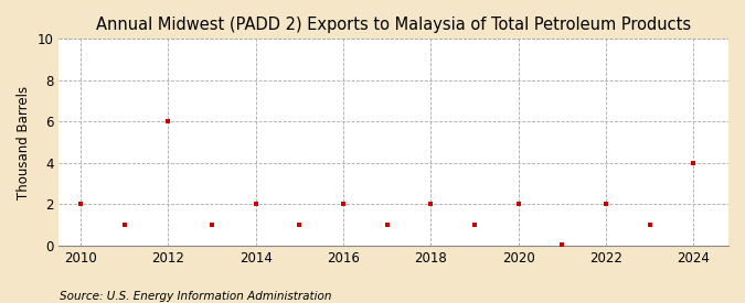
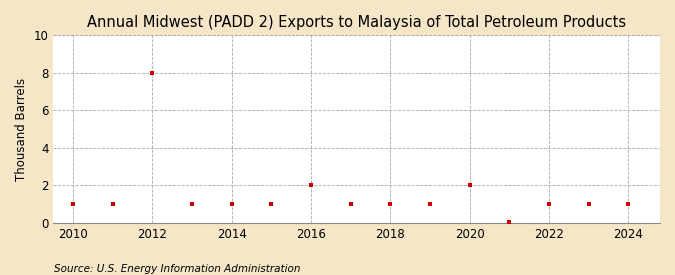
2010: 2.0 -> 1.0
2012: 6.0 -> 8.0
2014: 2.0 -> 1.0
2018: 2.0 -> 1.0
2022: 2.0 -> 1.0
2024: 4.0 -> 1.0
